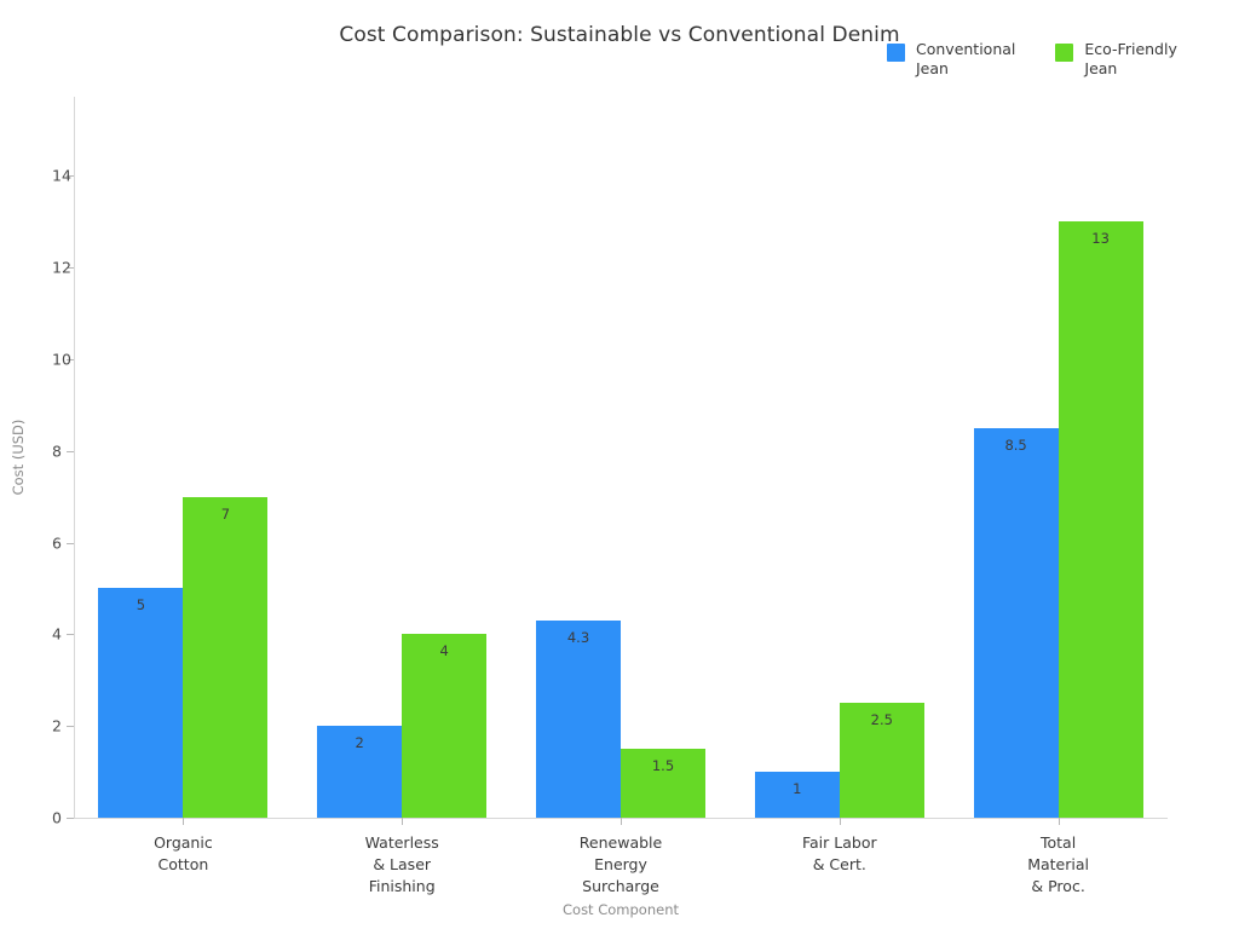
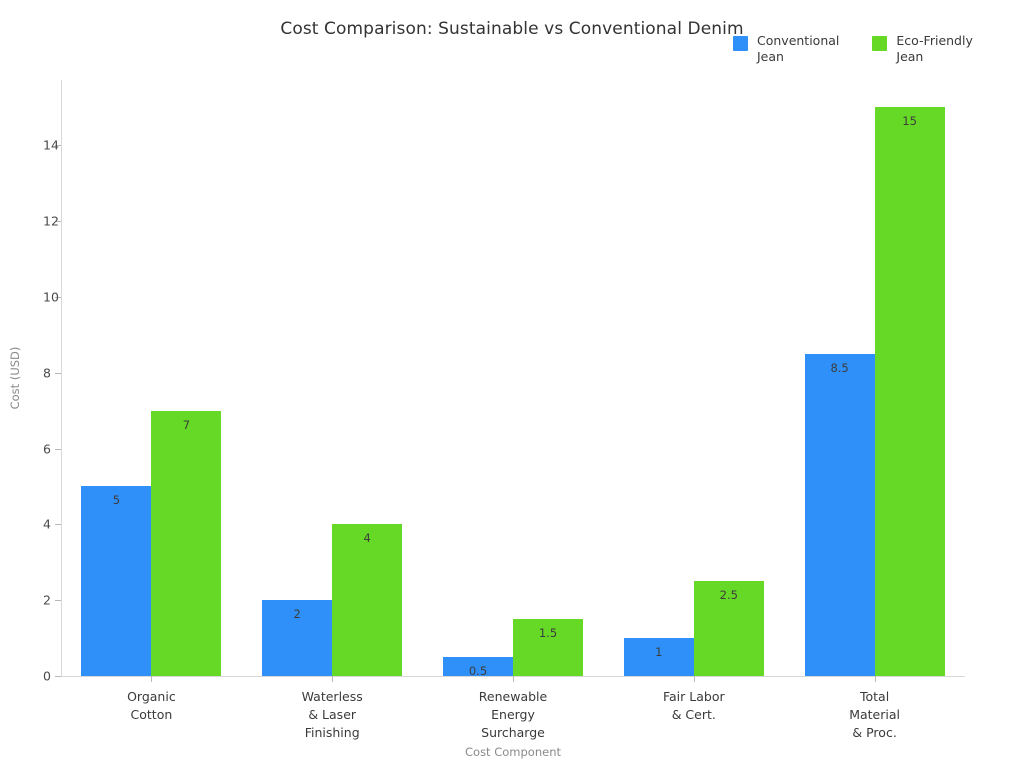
Conventional Jean/Renewable Energy Surcharge: 4.3 -> 0.5
Eco-Friendly Jean/Total Material & Proc.: 13 -> 15
